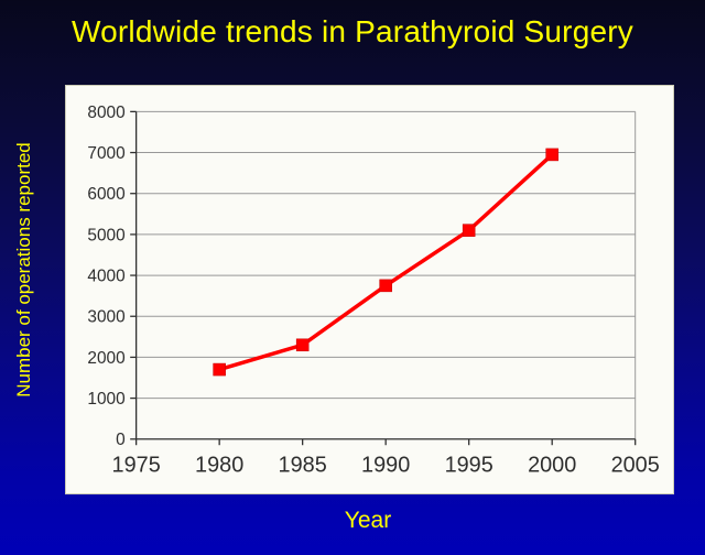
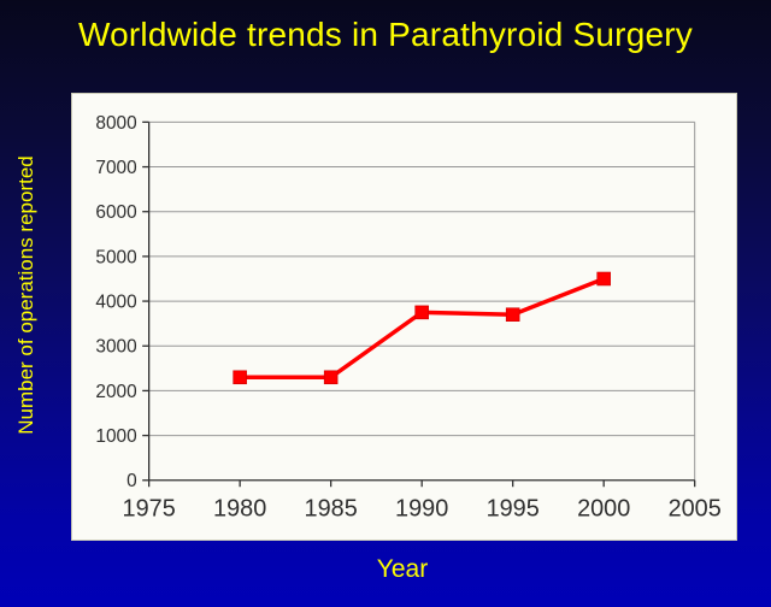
1980: 1700 -> 2300
1995: 5100 -> 3700
2000: 7000 -> 4500
